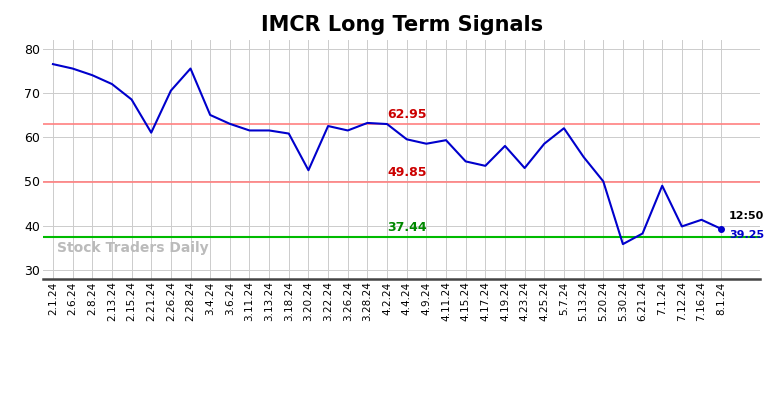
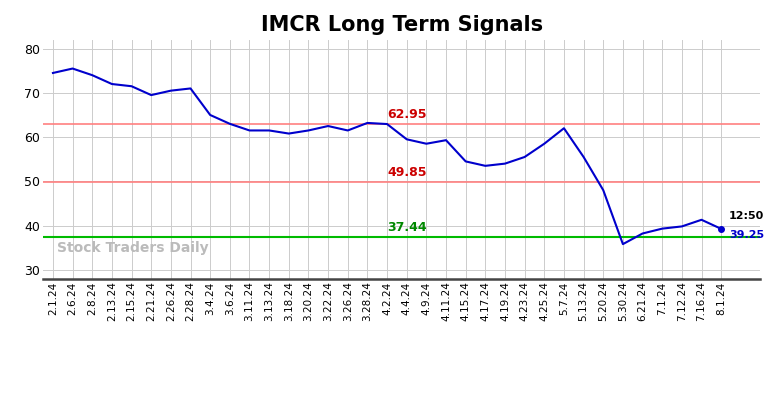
2.1.24: 76.5 -> 74.5
2.15.24: 68.5 -> 71.5
2.21.24: 61.0 -> 69.5
2.28.24: 75.5 -> 71.0
3.20.24: 52.5 -> 61.5
4.19.24: 58.0 -> 54.0
4.23.24: 53.0 -> 55.5
5.20.24: 50.0 -> 48.0
7.1.24: 49.0 -> 39.3
